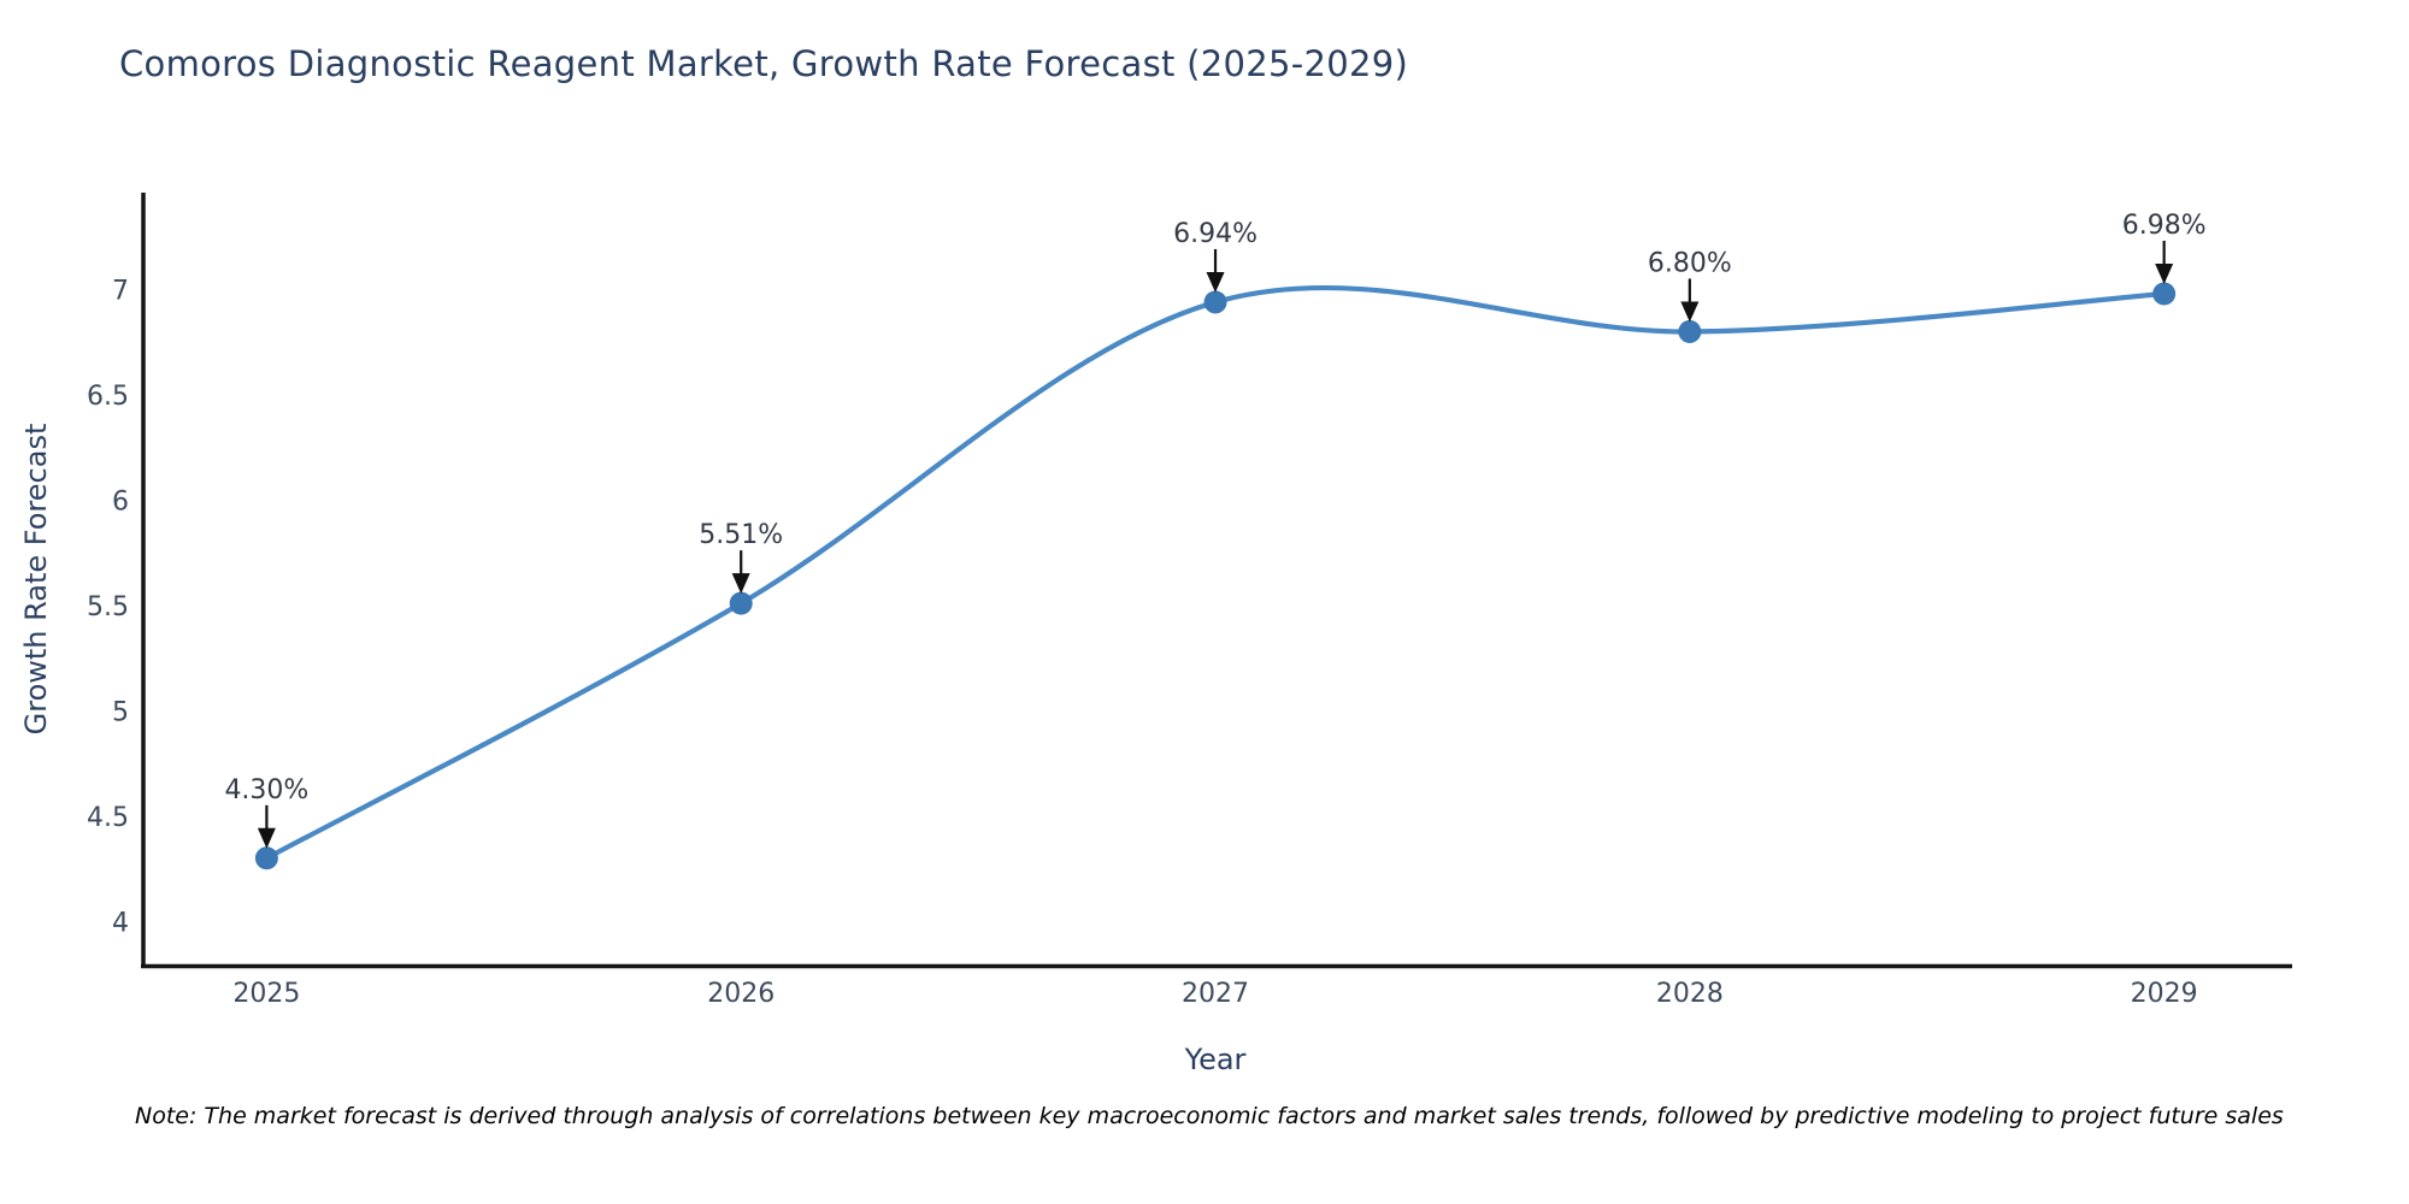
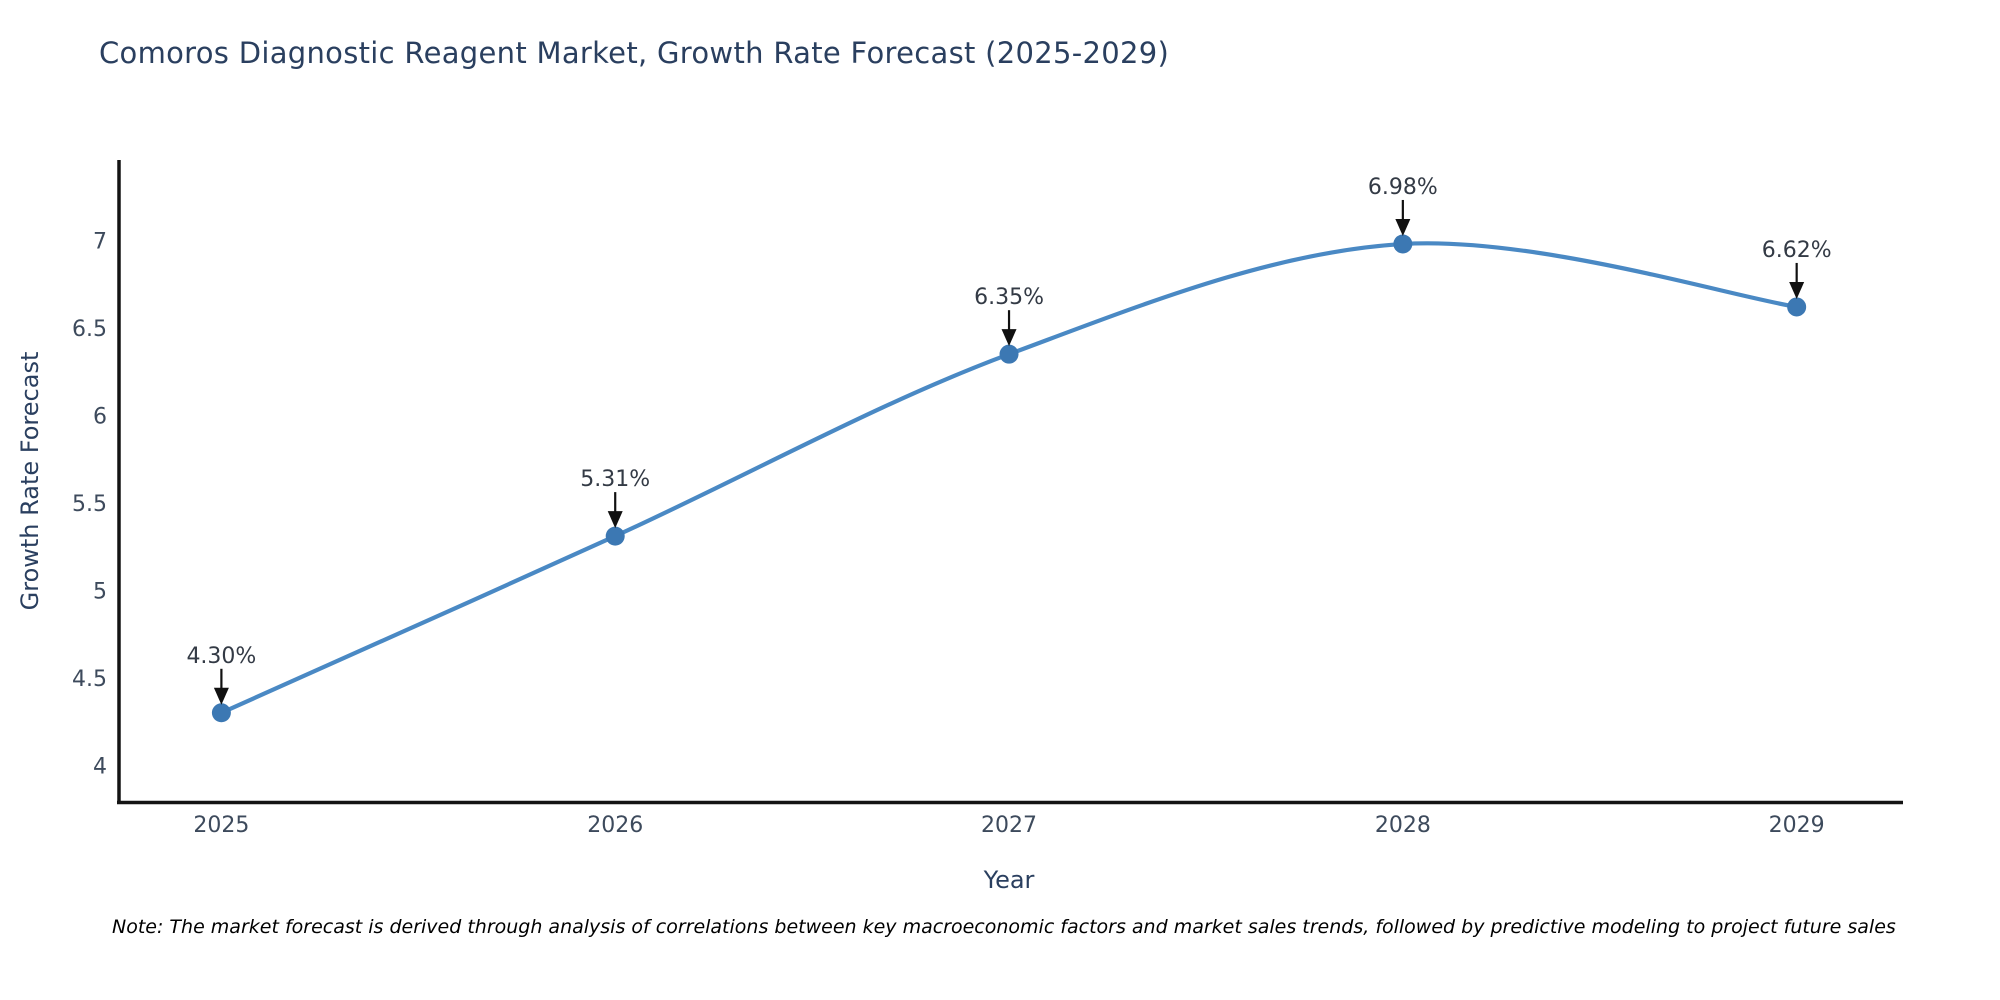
2026: 5.51% -> 5.31%
2027: 6.94% -> 6.35%
2028: 6.80% -> 6.98%
2029: 6.98% -> 6.62%
